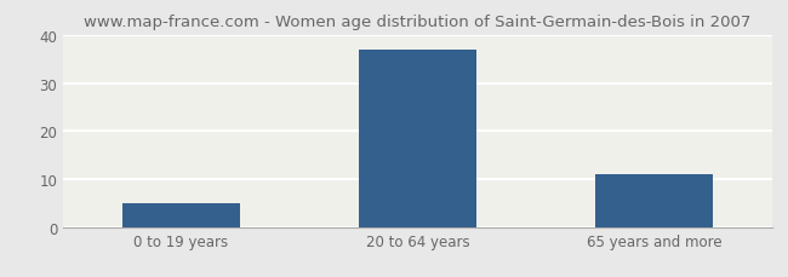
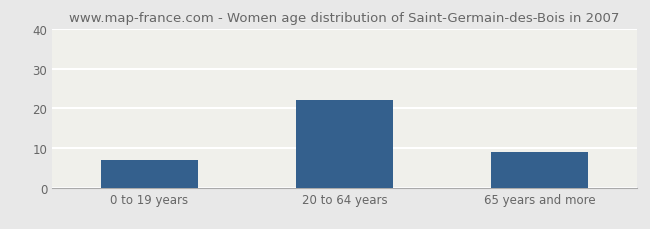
0 to 19 years: 5 -> 7
20 to 64 years: 37 -> 22
65 years and more: 11 -> 9
